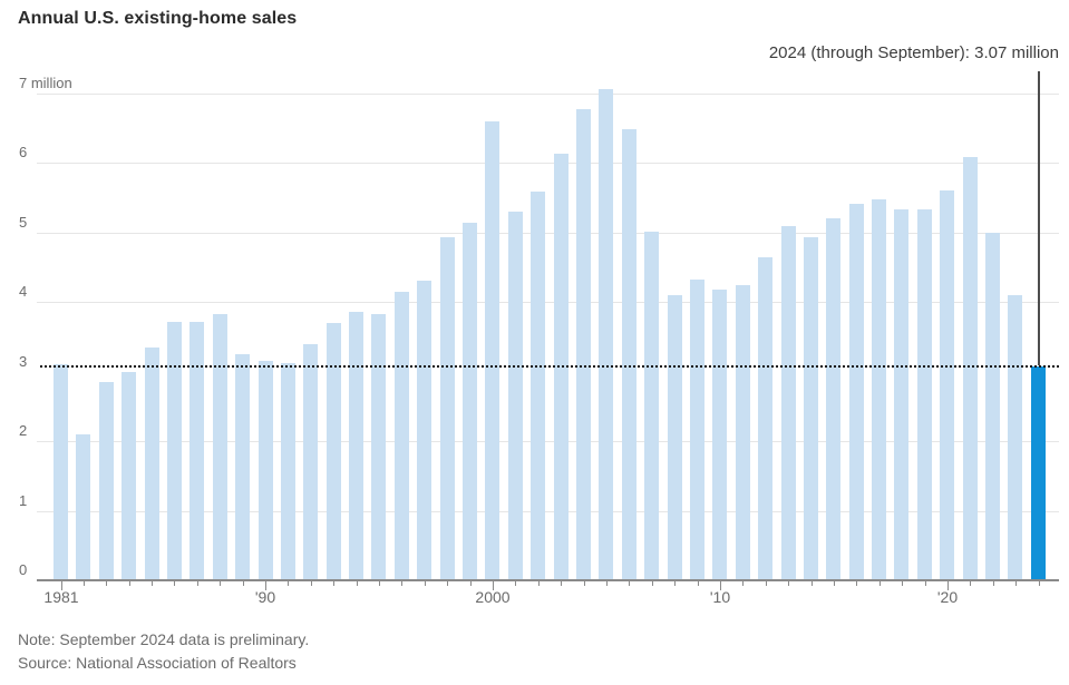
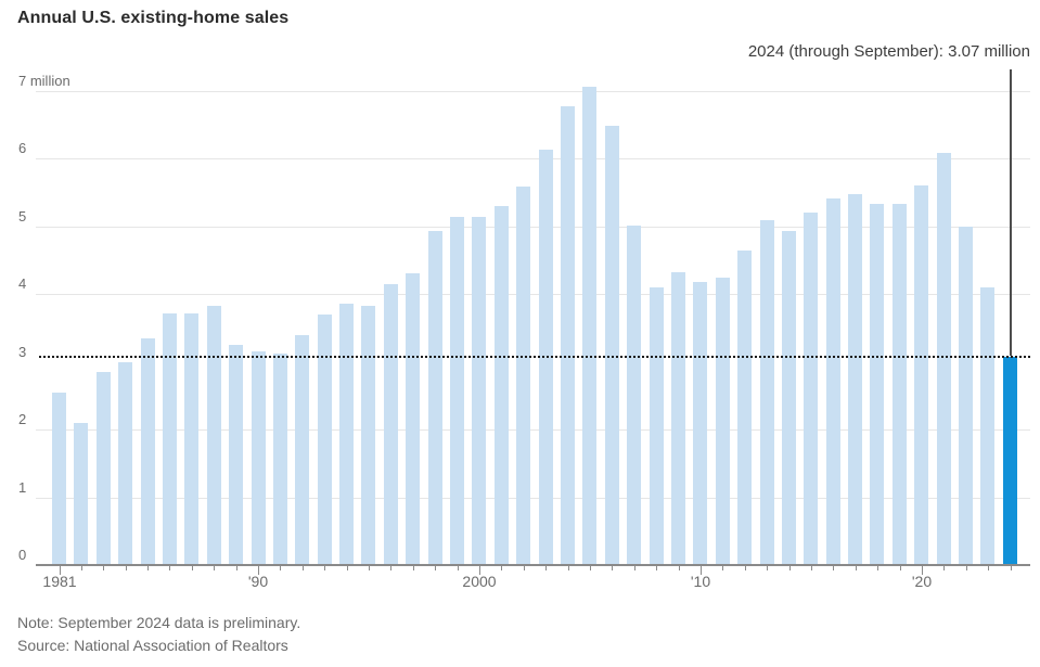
1981: 3.1 -> 2.5
2000: 6.6 -> 5.1
